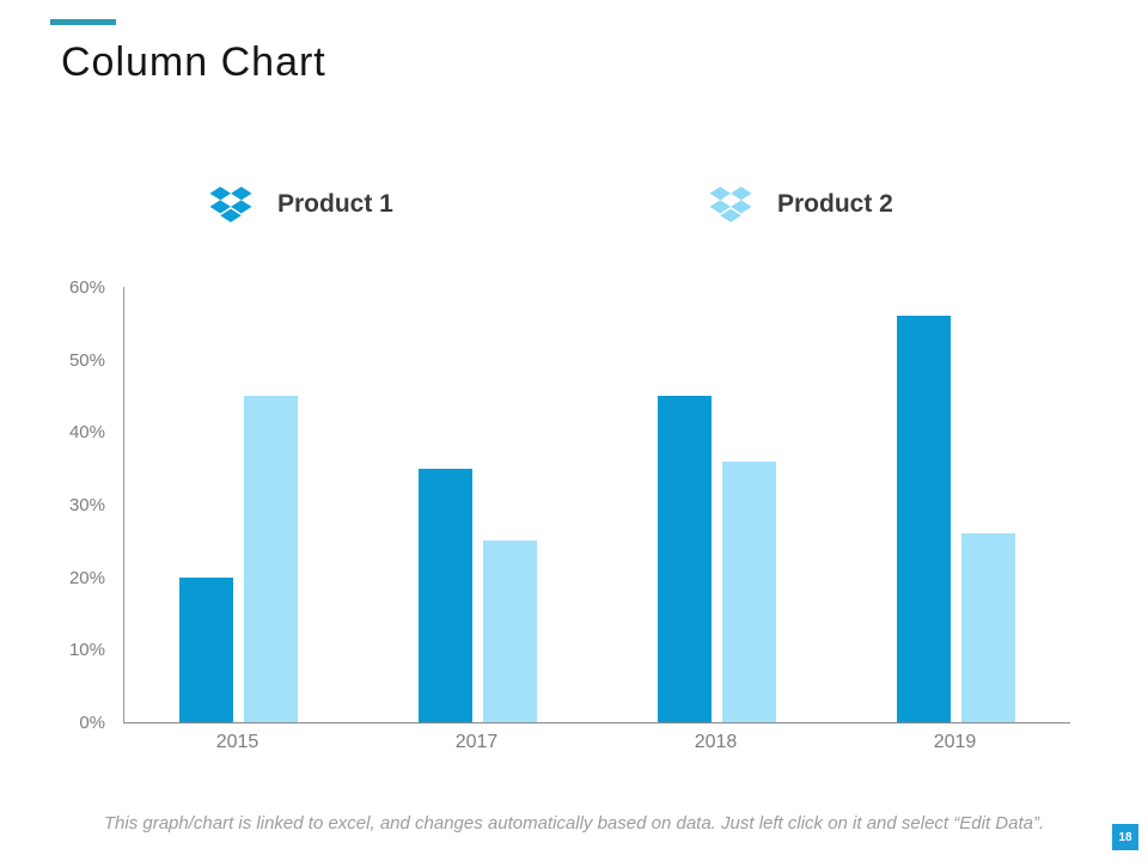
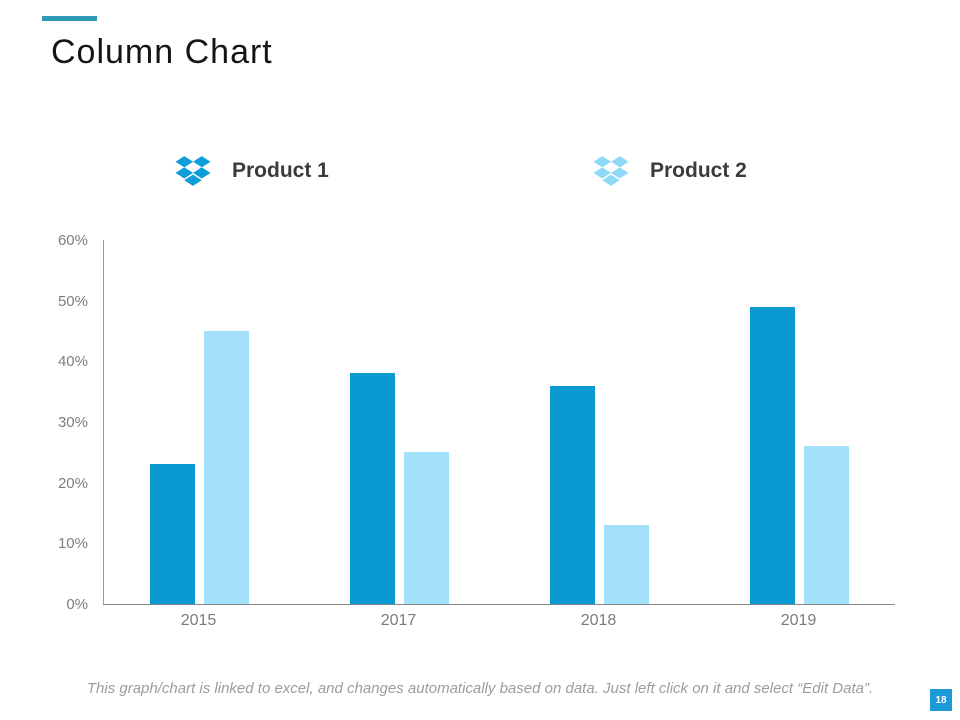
Product 1/2015: 20% -> 23%
Product 1/2017: 35% -> 38%
Product 1/2018: 45% -> 36%
Product 2/2018: 36% -> 13%
Product 1/2019: 56% -> 49%
